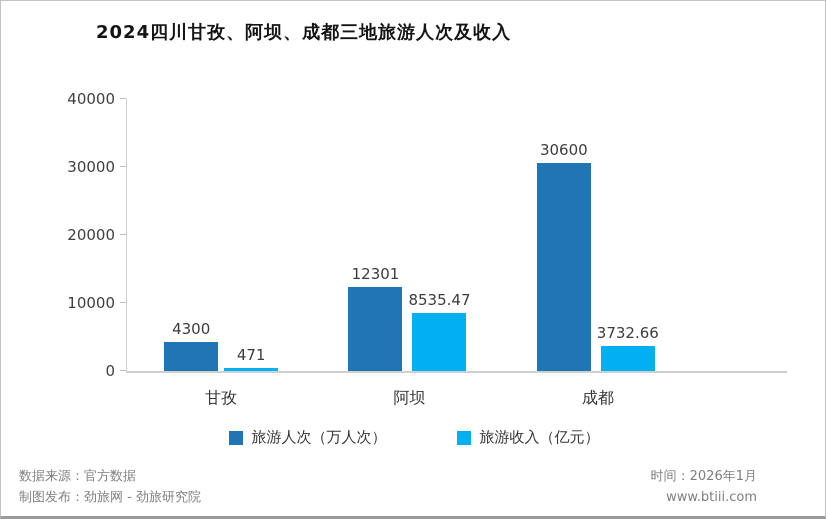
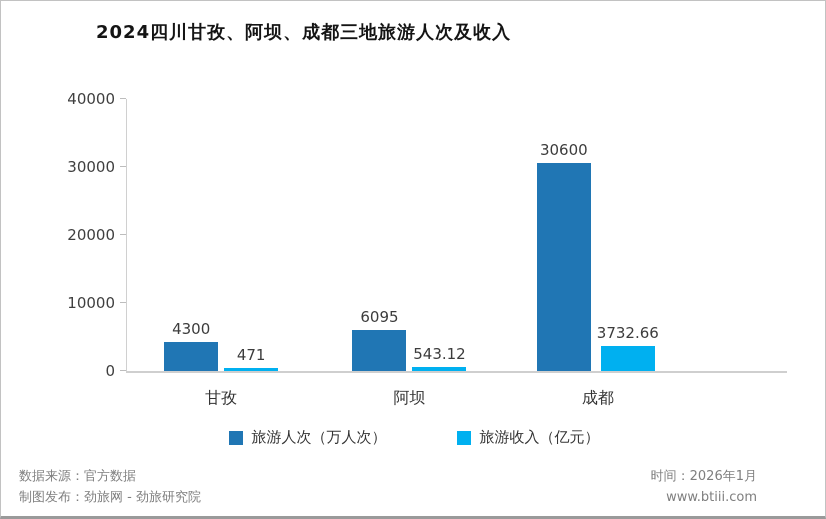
旅游人次（万人次）/阿坝: 12301 -> 6095
旅游收入（亿元）/阿坝: 8535.47 -> 543.12
